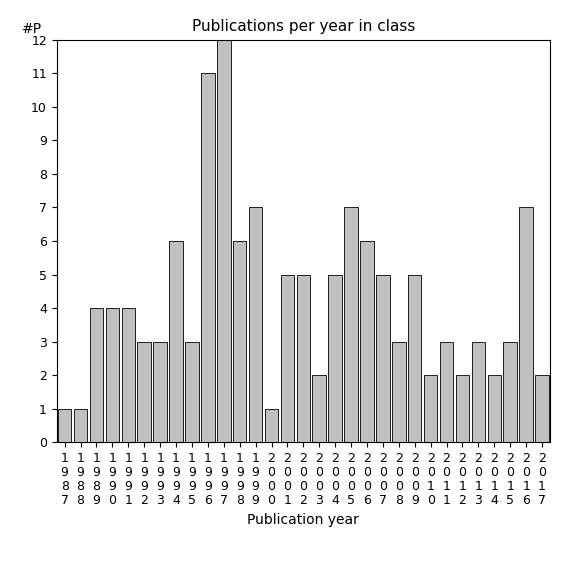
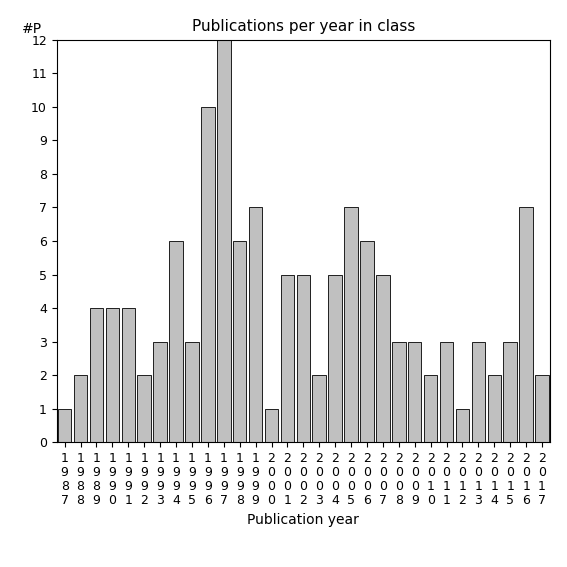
1 9 8 8: 1 -> 2
1 9 9 2: 3 -> 2
1 9 9 6: 11 -> 10
2 0 0 9: 5 -> 3
2 0 1 2: 2 -> 1
